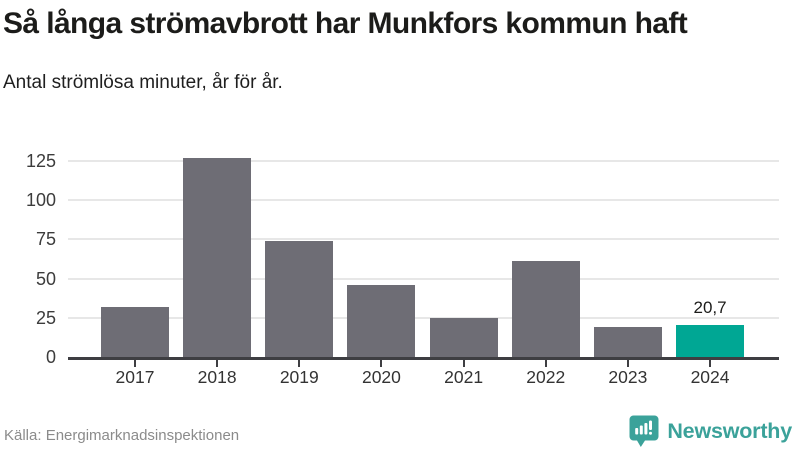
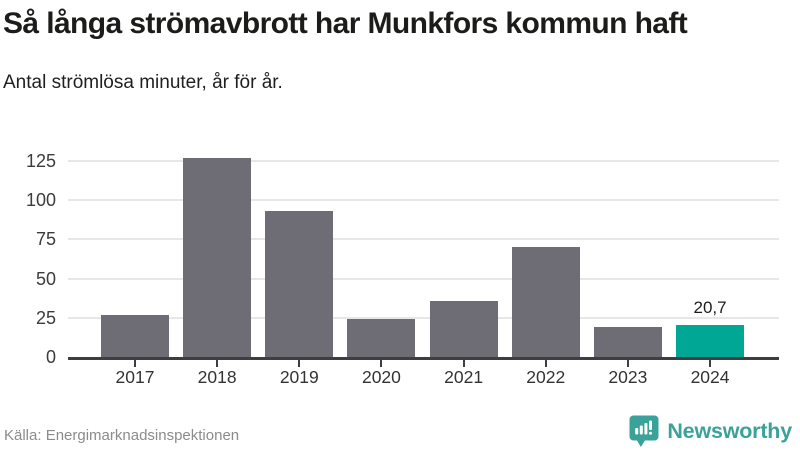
2017: 32 -> 27
2019: 74 -> 93
2020: 46 -> 24
2021: 25 -> 36
2022: 61 -> 70
